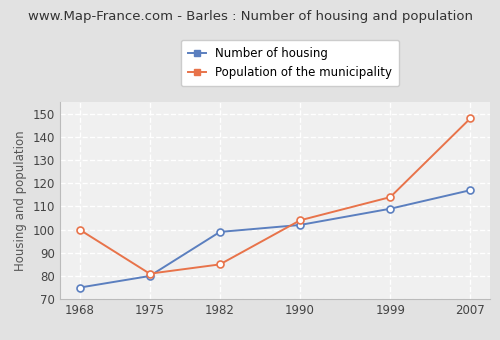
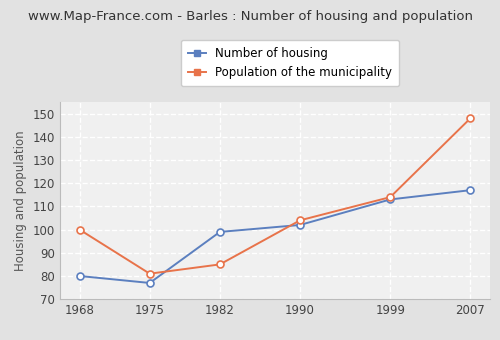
Number of housing/1968: 75 -> 80
Number of housing/1975: 80 -> 77
Number of housing/1999: 109 -> 113
